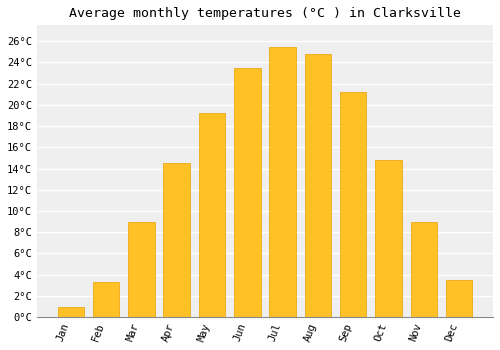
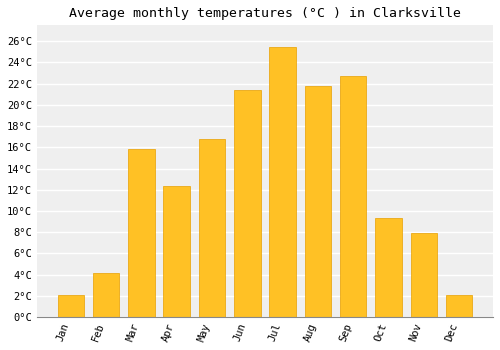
Jan: 1.0°C -> 2.1°C
Feb: 3.3°C -> 4.2°C
Mar: 9.0°C -> 15.8°C
Apr: 14.5°C -> 12.4°C
May: 19.2°C -> 16.8°C
Jun: 23.5°C -> 21.4°C
Aug: 24.8°C -> 21.8°C
Sep: 21.2°C -> 22.7°C
Oct: 14.8°C -> 9.3°C
Nov: 9.0°C -> 7.9°C
Dec: 3.5°C -> 2.1°C
